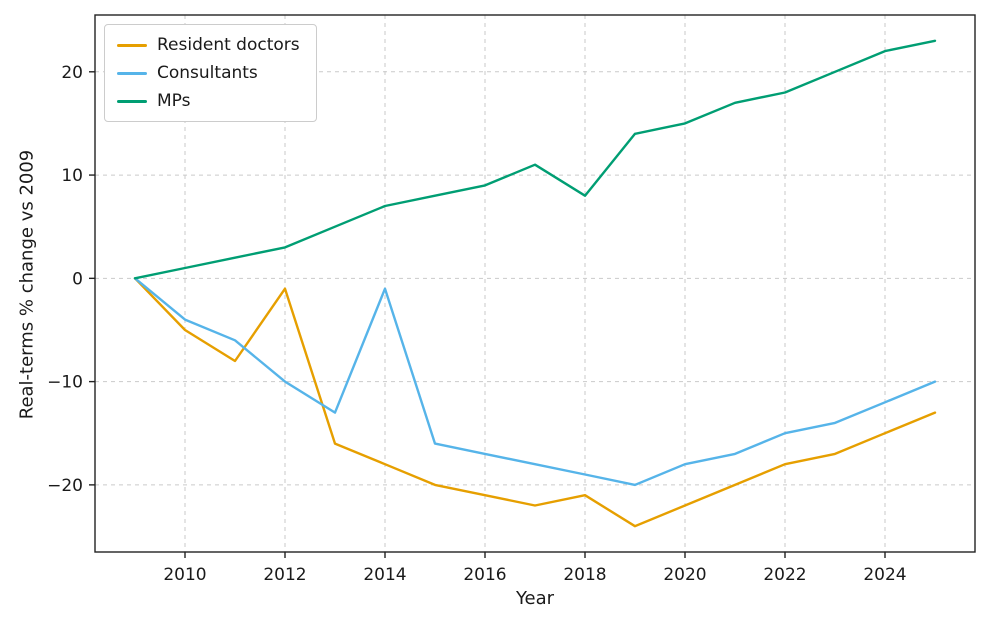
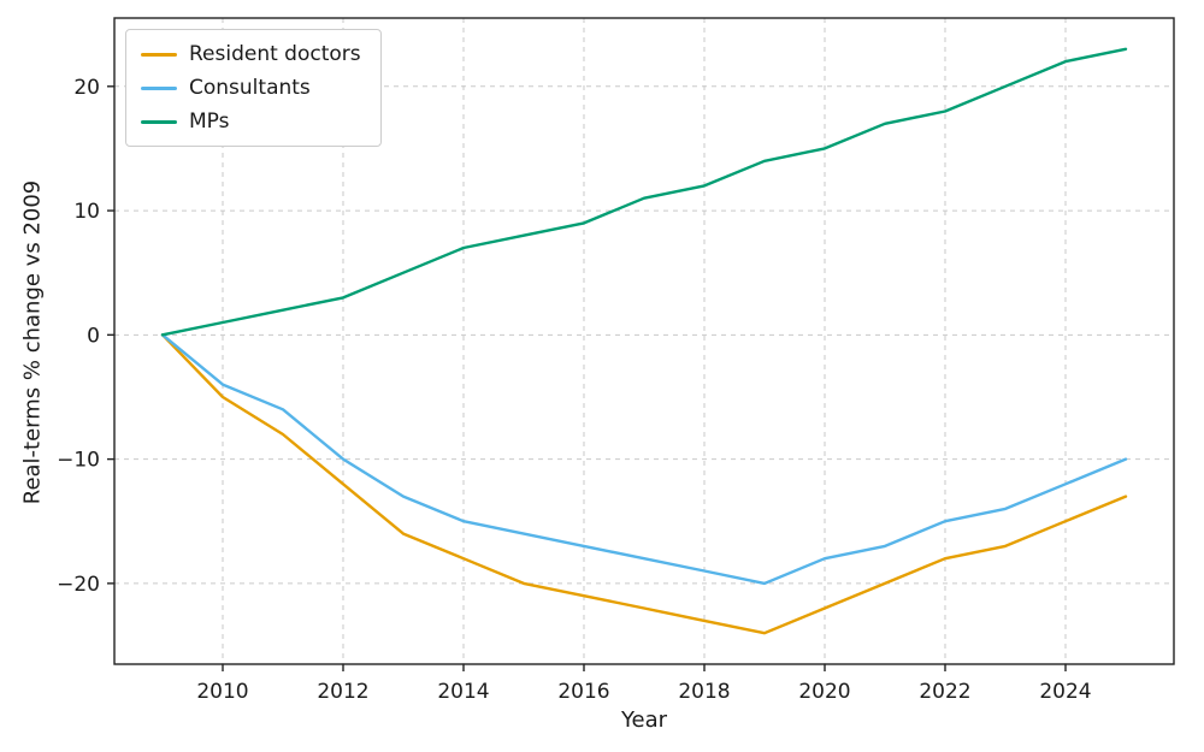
Resident doctors/2012: -1 -> -12
Consultants/2014: -1 -> -15
Resident doctors/2018: -21 -> -23
MPs/2018: 8 -> 12
